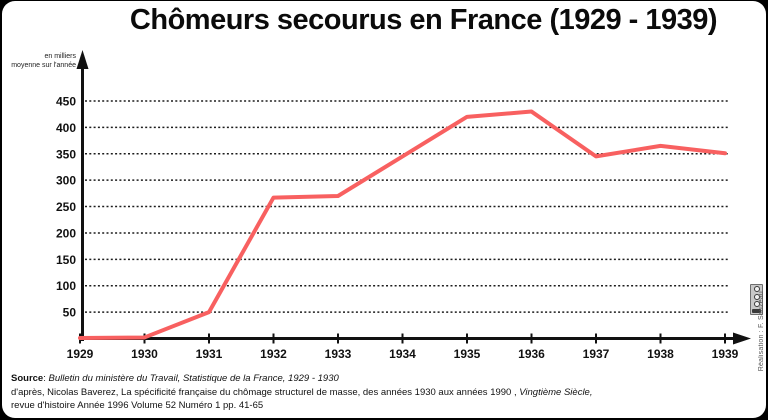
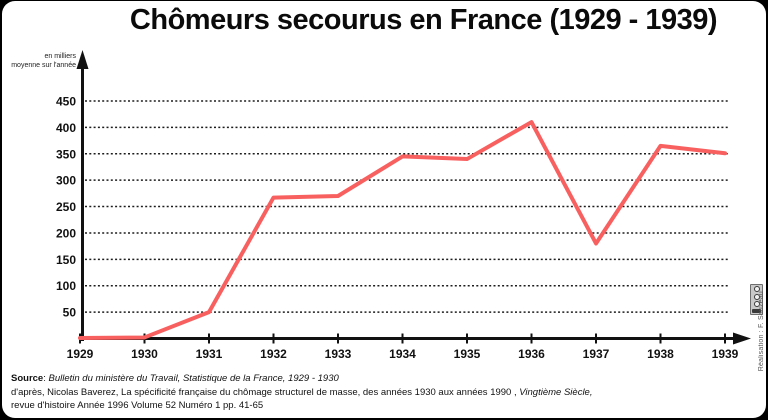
1935: 420 -> 340
1936: 430 -> 410
1937: 340 -> 180
